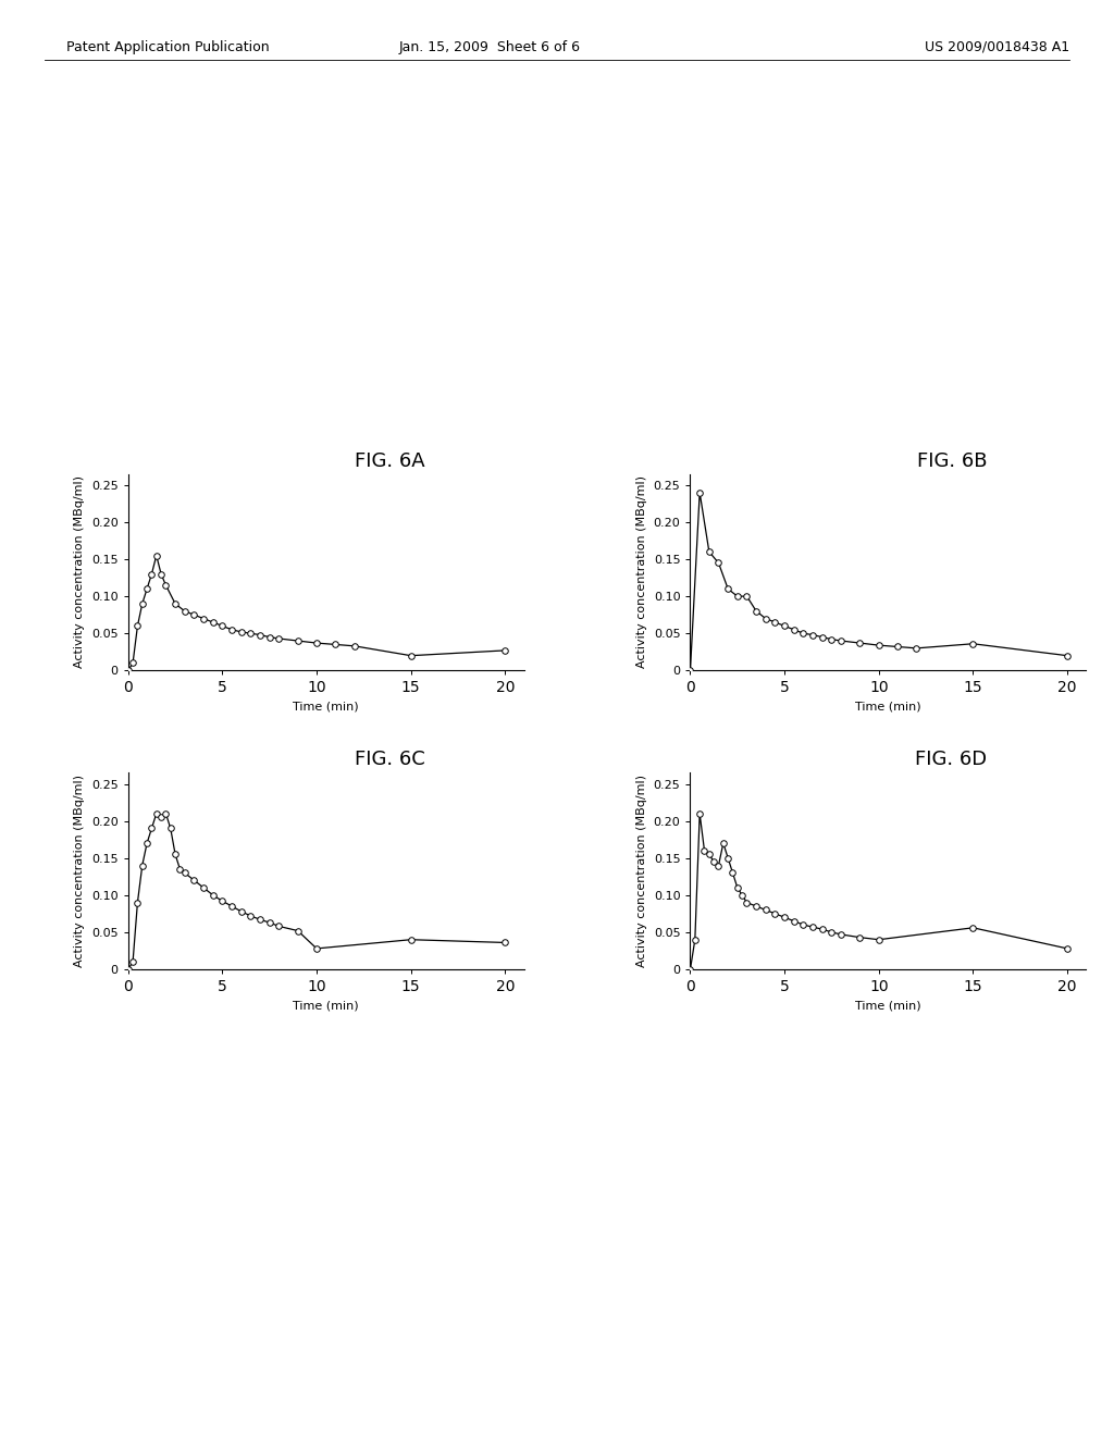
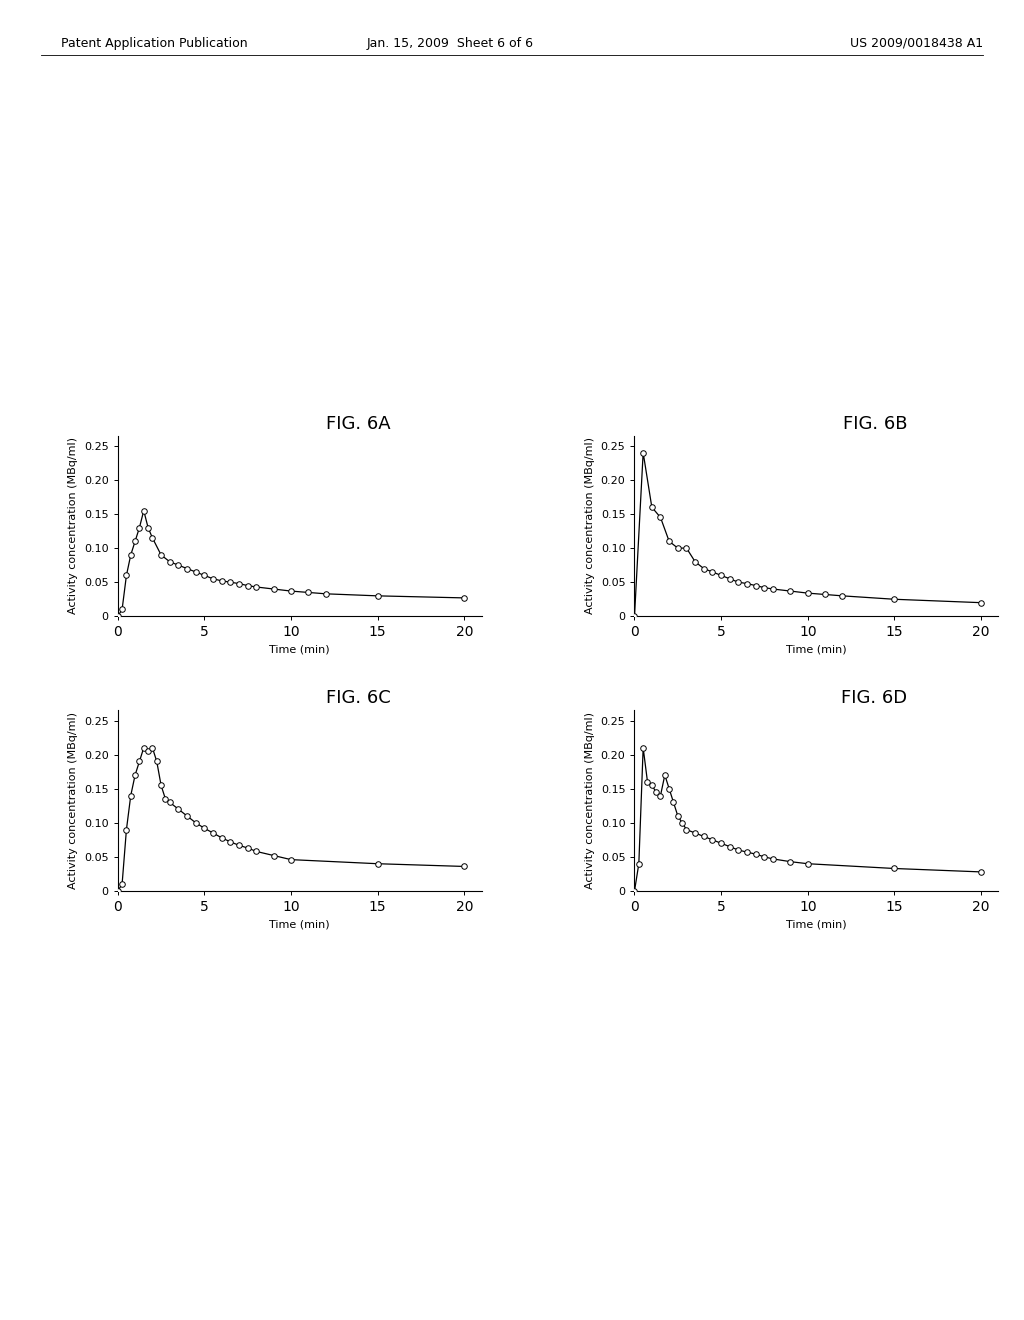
FIG. 6A/15: 0.020 -> 0.030
FIG. 6B/15: 0.036 -> 0.025
FIG. 6C/10: 0.028 -> 0.046
FIG. 6D/15: 0.056 -> 0.033
